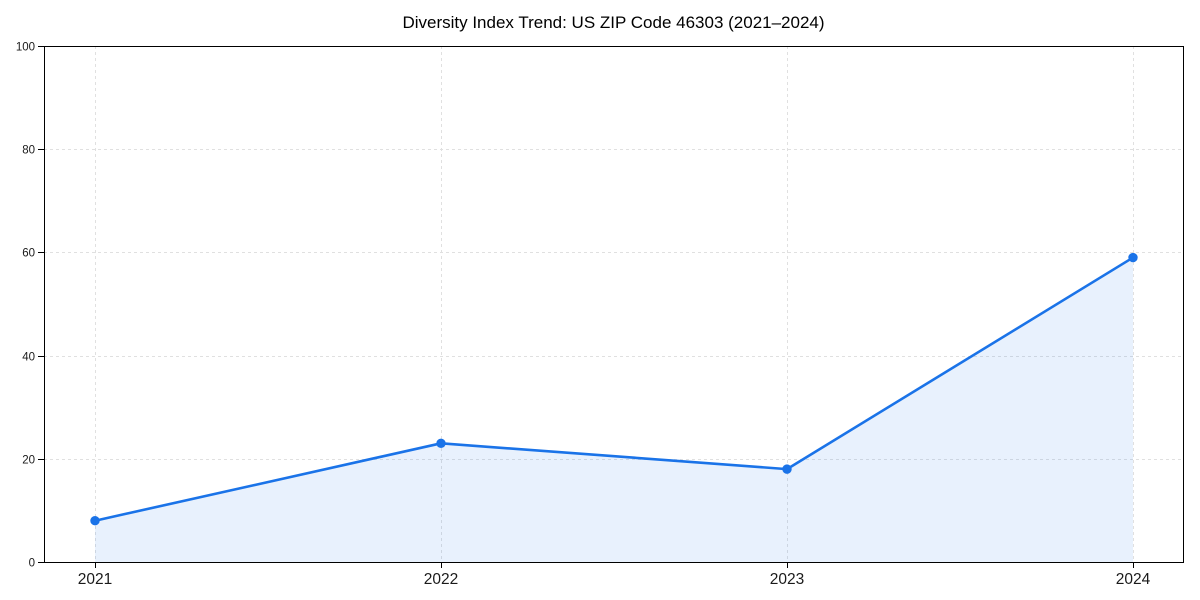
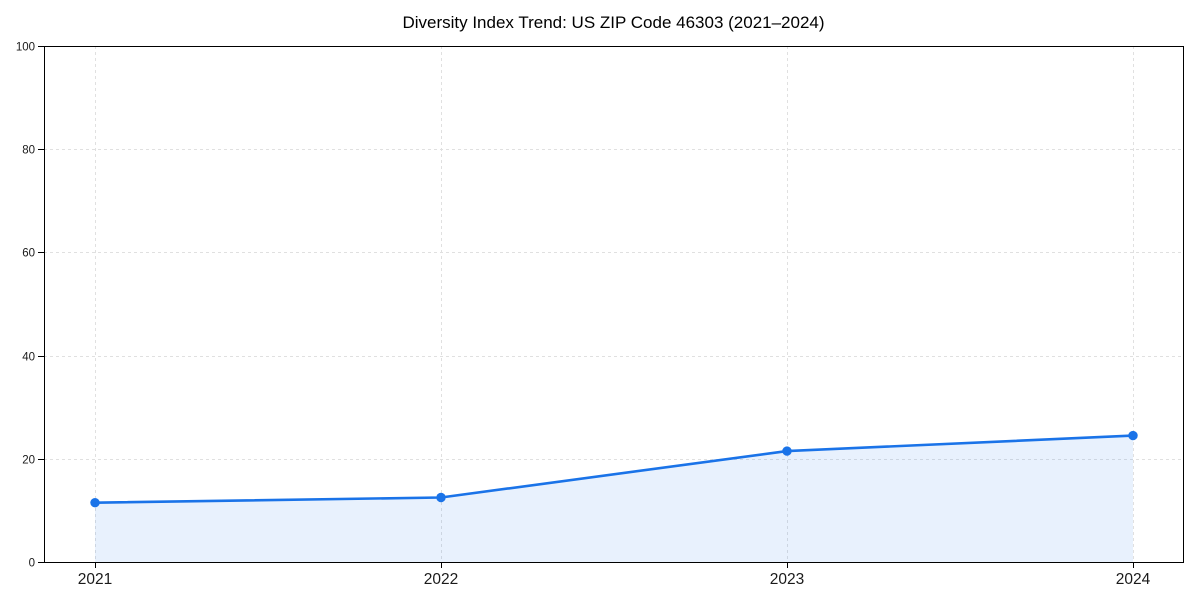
2021: 8 -> 12
2022: 23 -> 12
2023: 18 -> 22
2024: 59 -> 24
